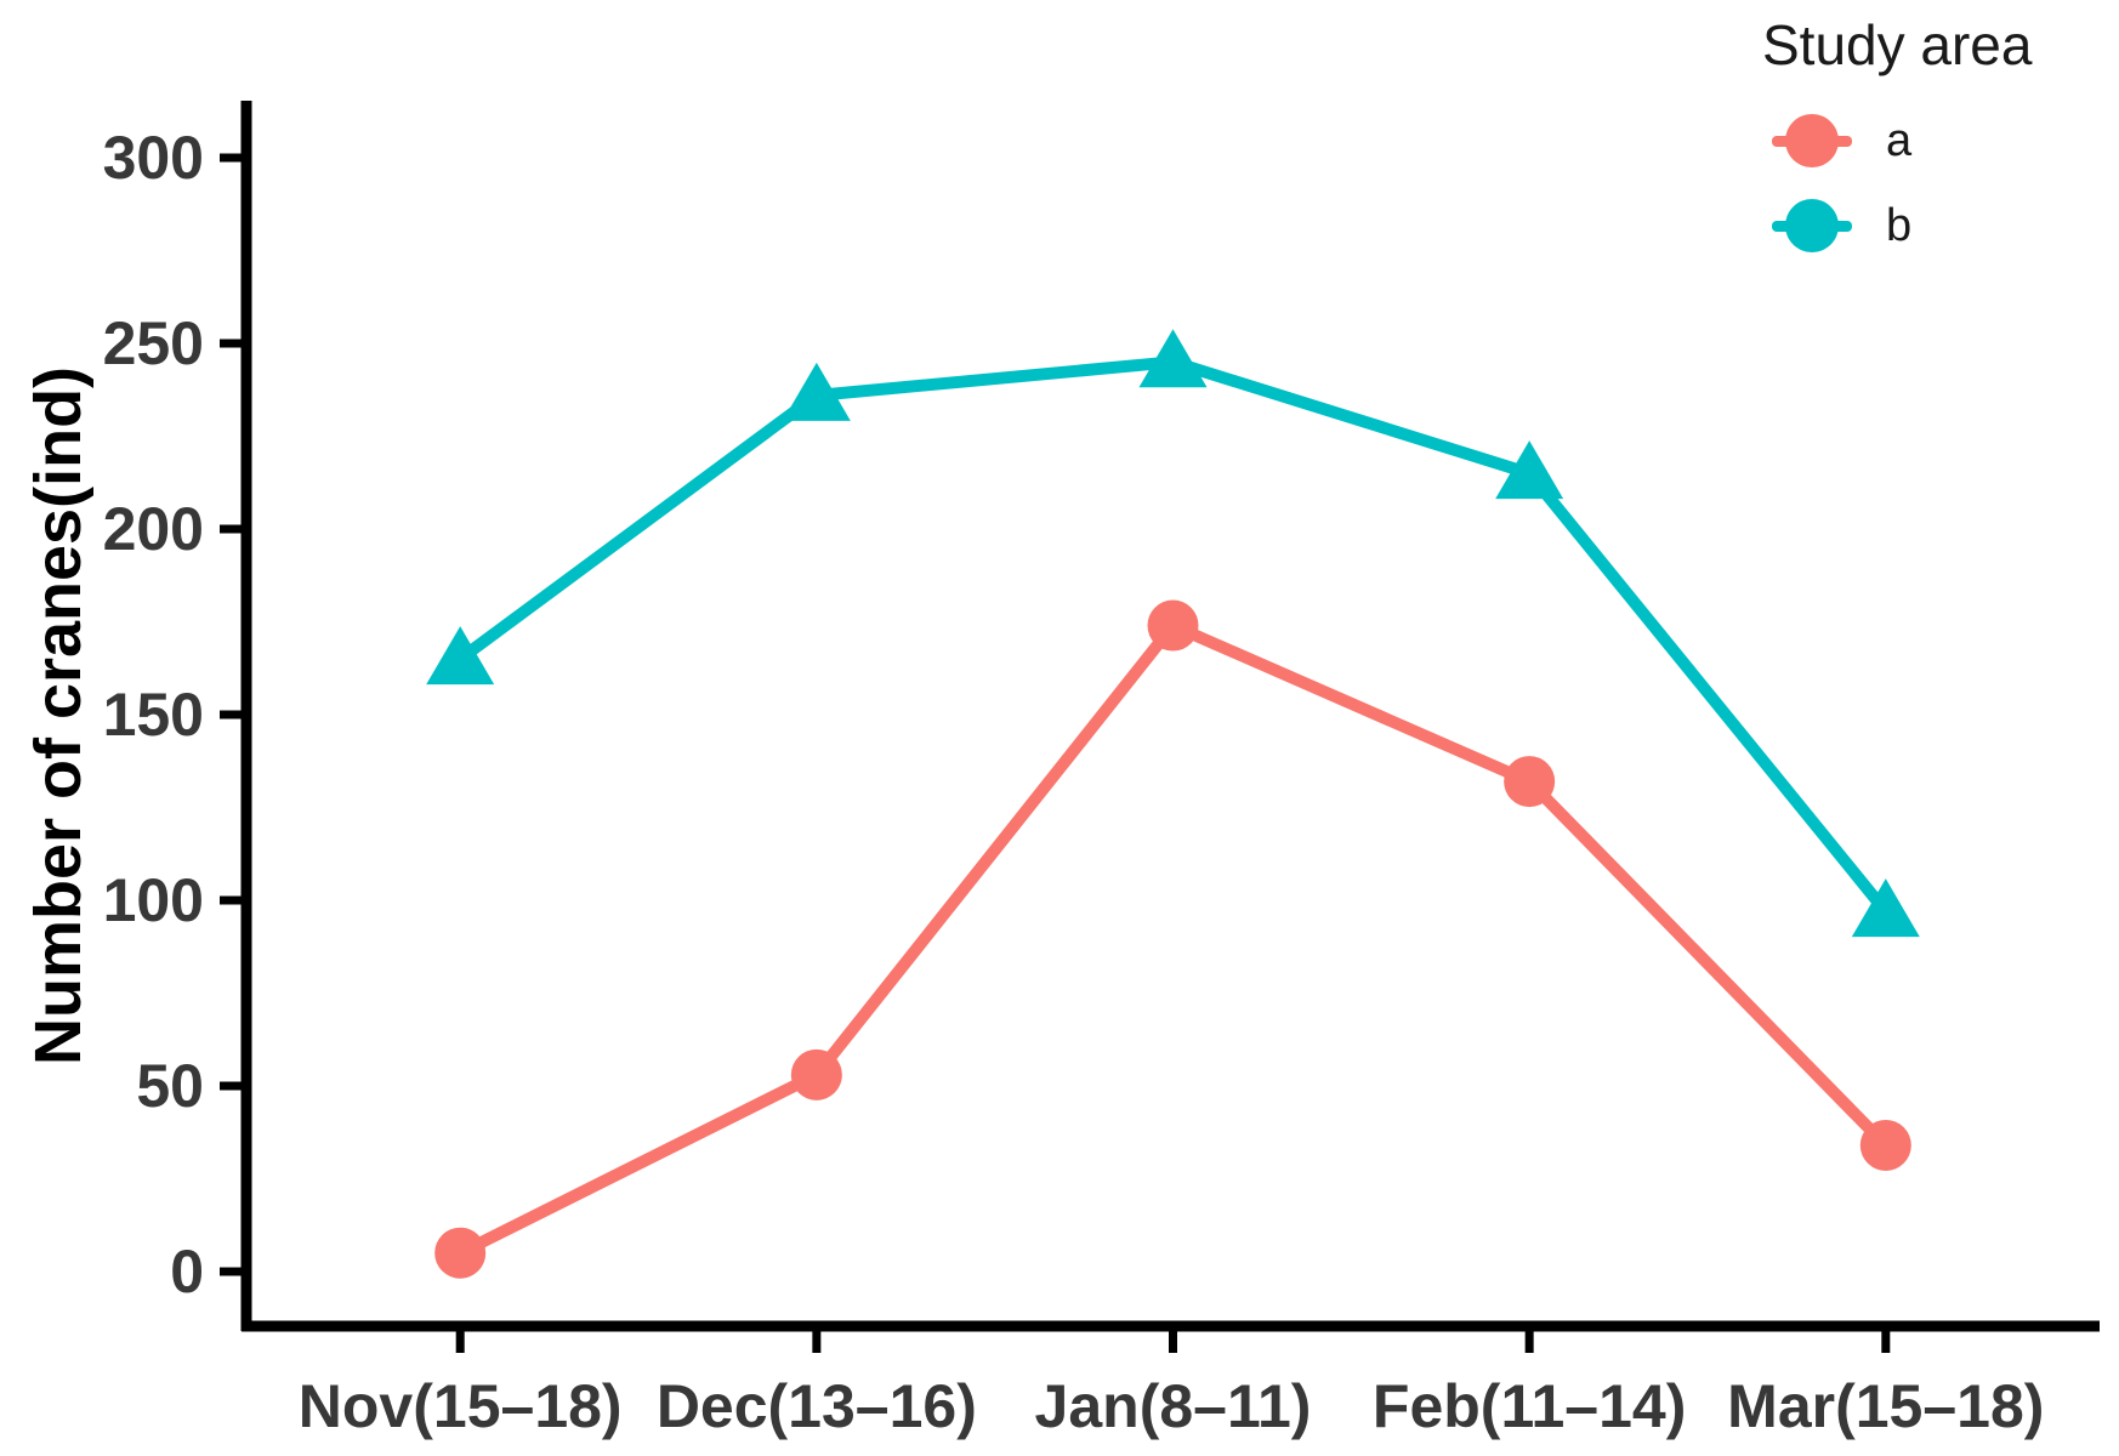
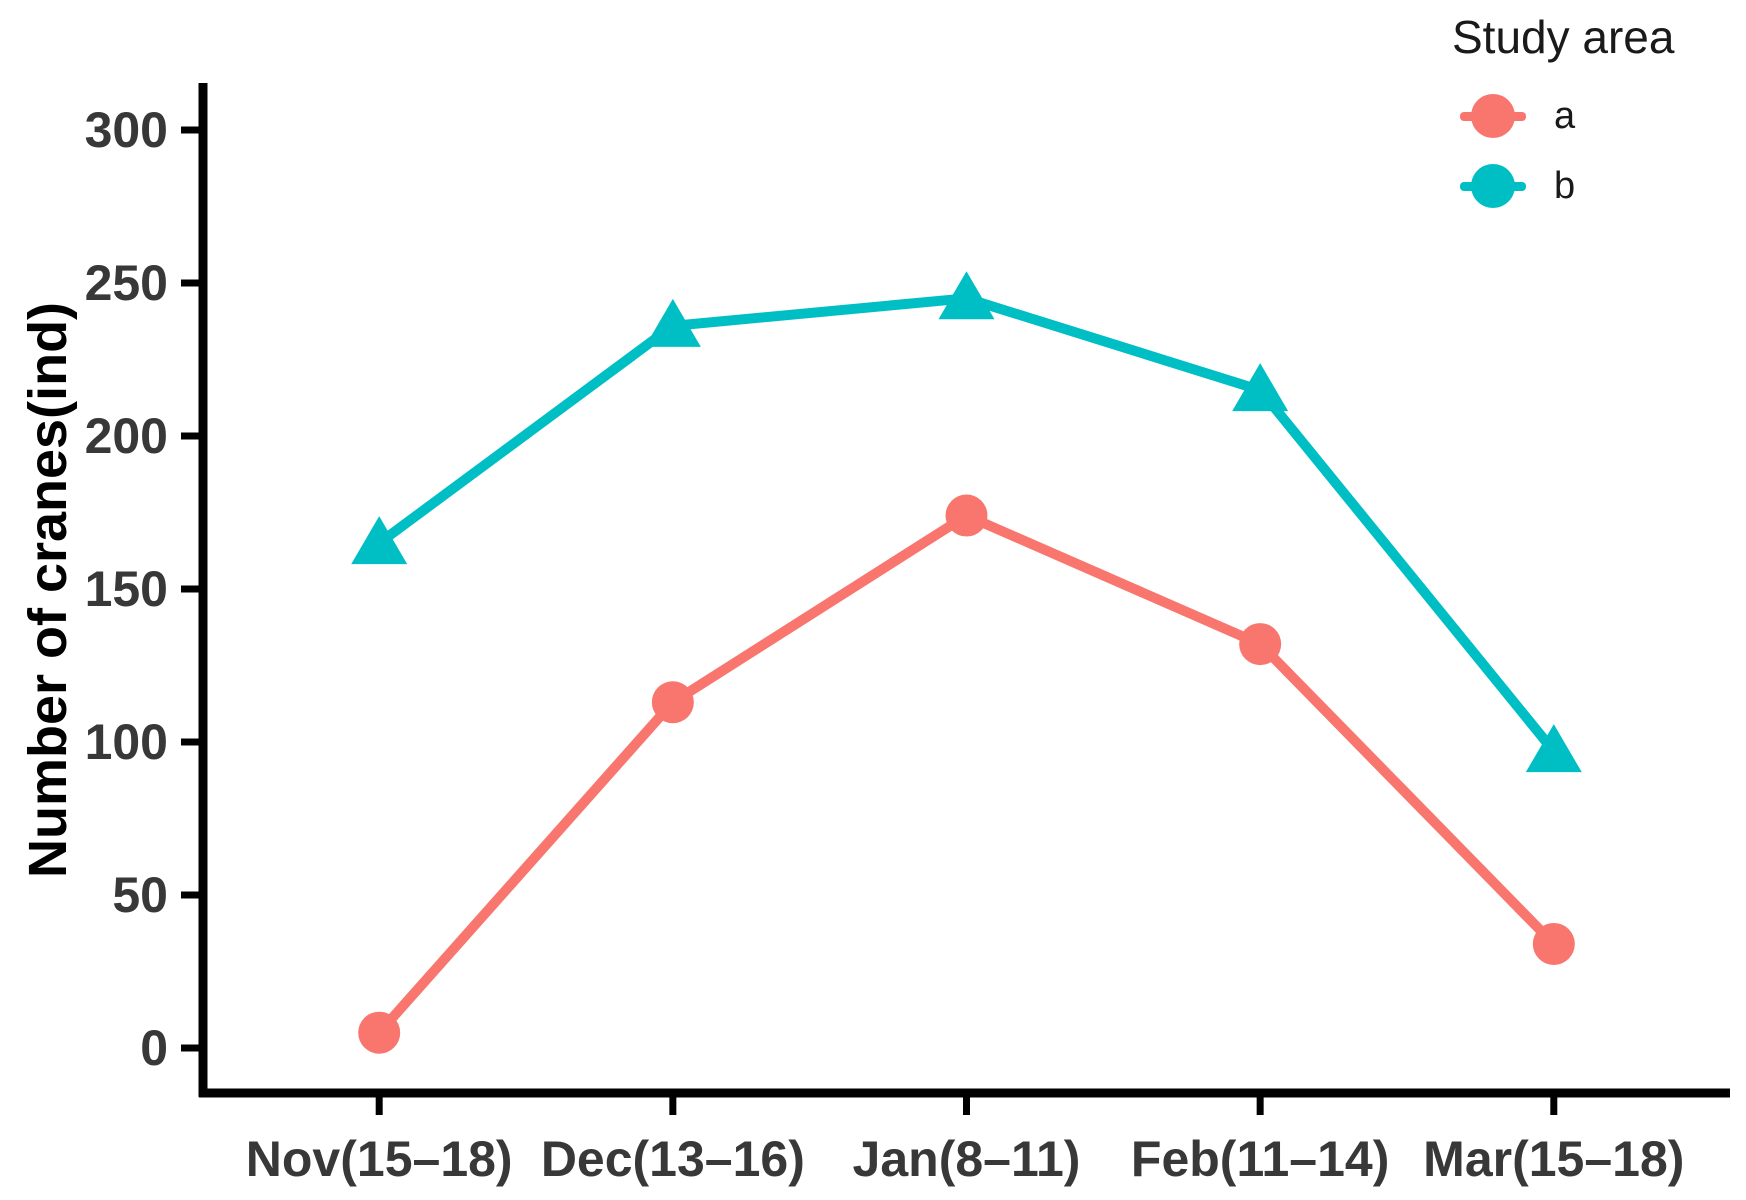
a/Dec(13–16): 53 -> 113
